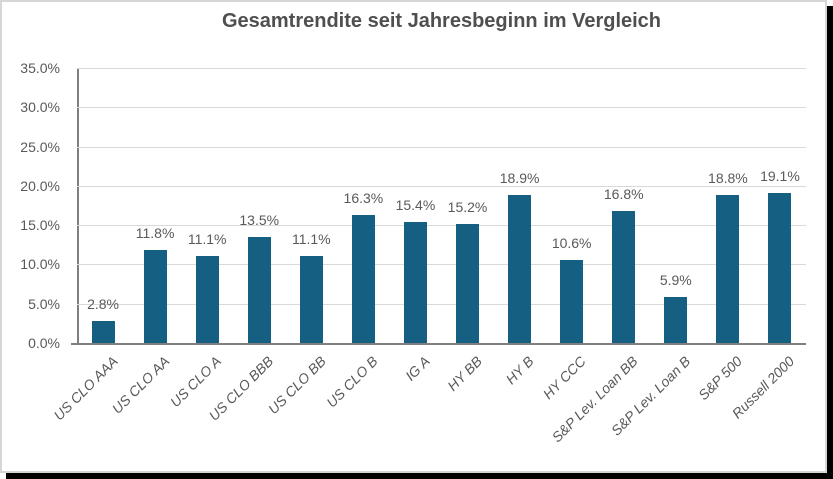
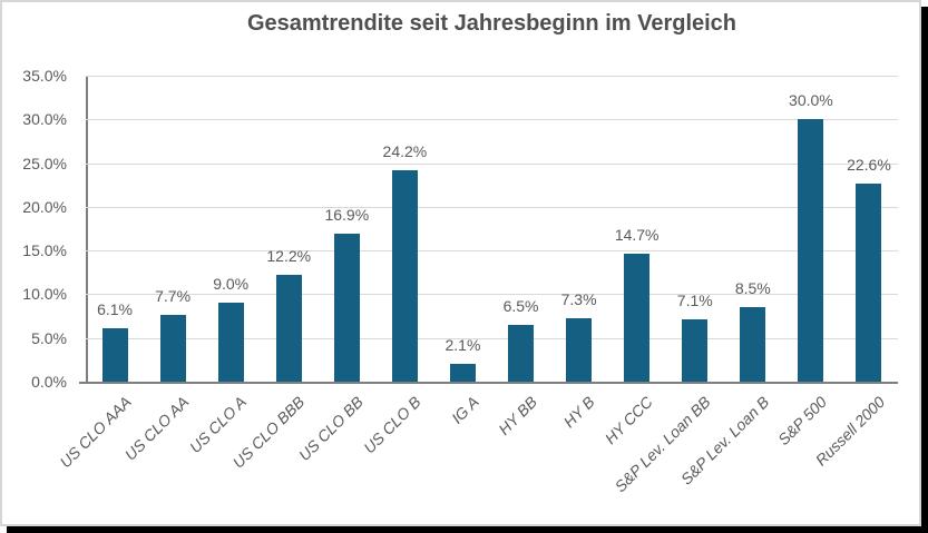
US CLO AAA: 2.8% -> 6.1%
US CLO AA: 11.8% -> 7.7%
US CLO A: 11.1% -> 9.0%
US CLO BBB: 13.5% -> 12.2%
US CLO BB: 11.1% -> 16.9%
US CLO B: 16.3% -> 24.2%
IG A: 15.4% -> 2.1%
HY BB: 15.2% -> 6.5%
HY B: 18.9% -> 7.3%
HY CCC: 10.6% -> 14.7%
S&P Lev. Loan BB: 16.8% -> 7.1%
S&P Lev. Loan B: 5.9% -> 8.5%
S&P 500: 18.8% -> 30.0%
Russell 2000: 19.1% -> 22.6%
